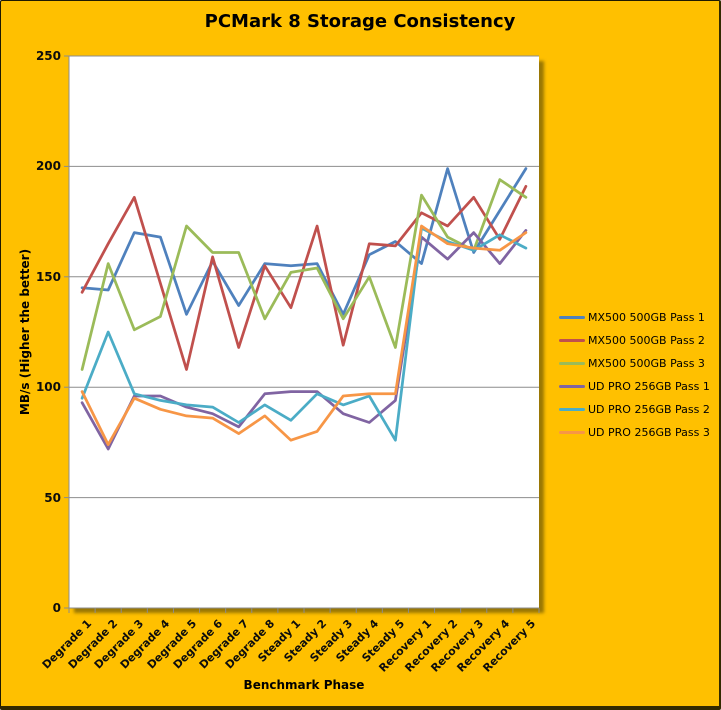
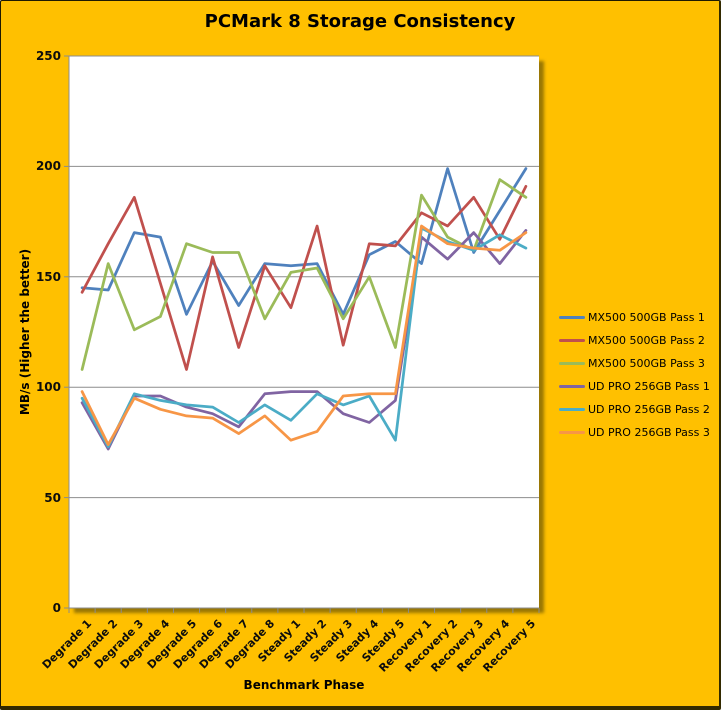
UD PRO 256GB Pass 2/Degrade 2: 125 -> 73
MX500 500GB Pass 3/Degrade 5: 173 -> 165
